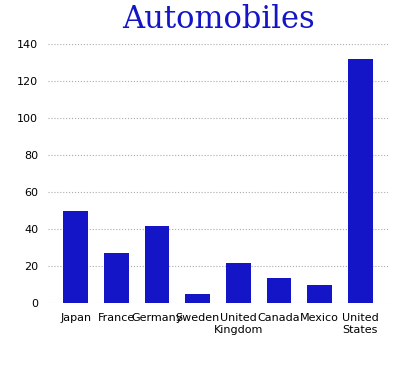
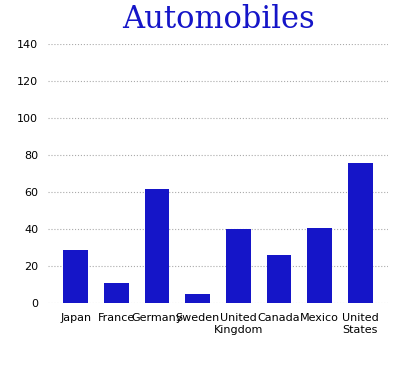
Japan: 50 -> 29
France: 27 -> 11
Germany: 42 -> 62
United Kingdom: 22 -> 40
Canada: 14 -> 26
Mexico: 10 -> 41
United States: 132 -> 76
